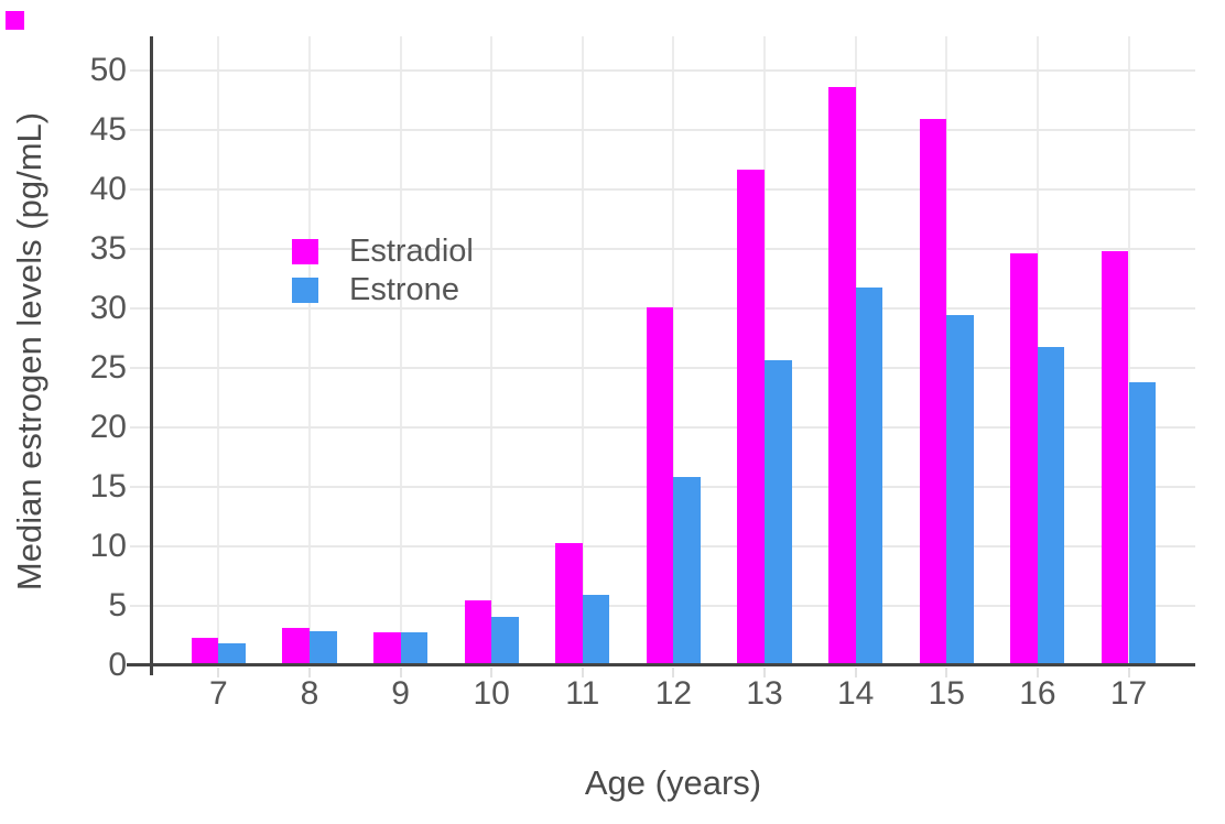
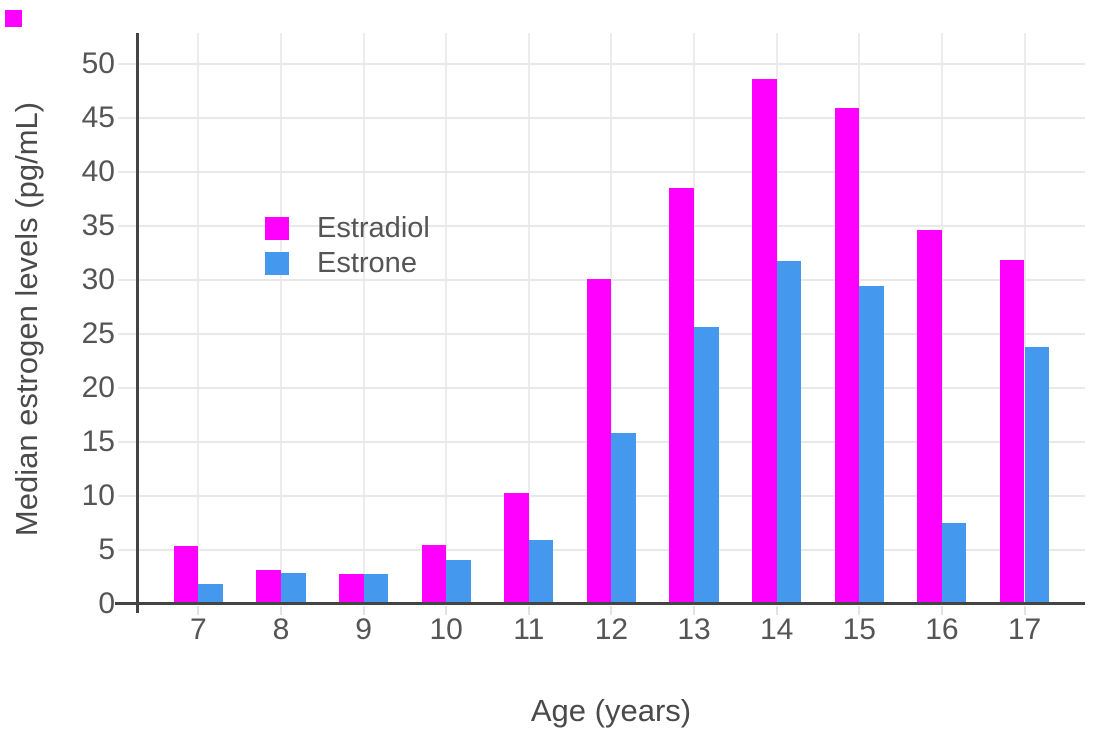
Estradiol/7: 2.3 -> 5.3
Estradiol/13: 41.7 -> 38.5
Estrone/16: 26.7 -> 7.5
Estradiol/17: 34.8 -> 31.8
